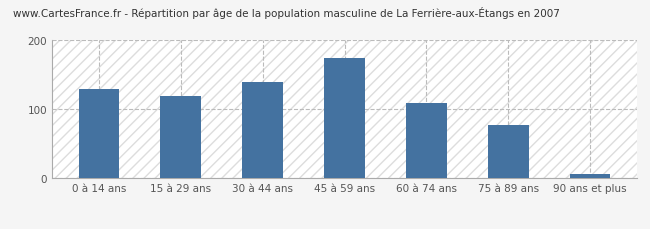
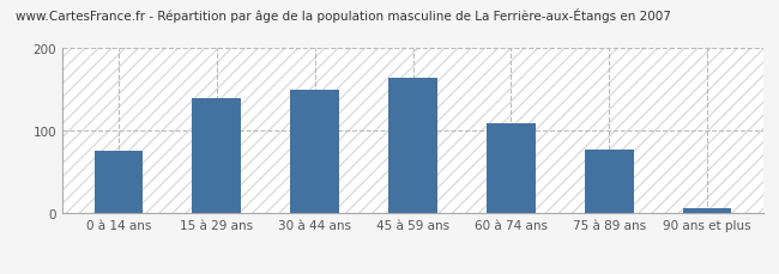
0 à 14 ans: 130 -> 76
15 à 29 ans: 120 -> 140
30 à 44 ans: 140 -> 150
45 à 59 ans: 175 -> 164
